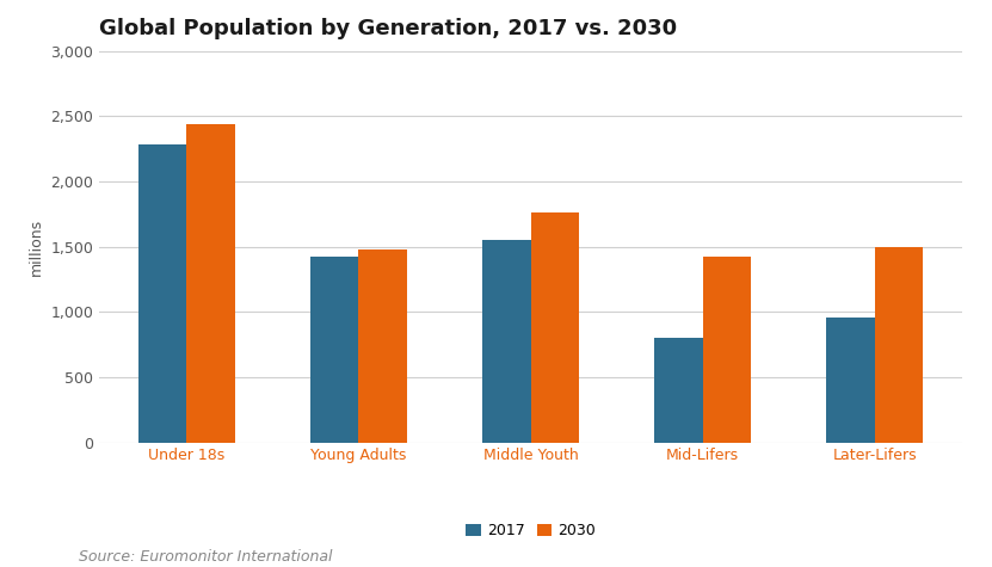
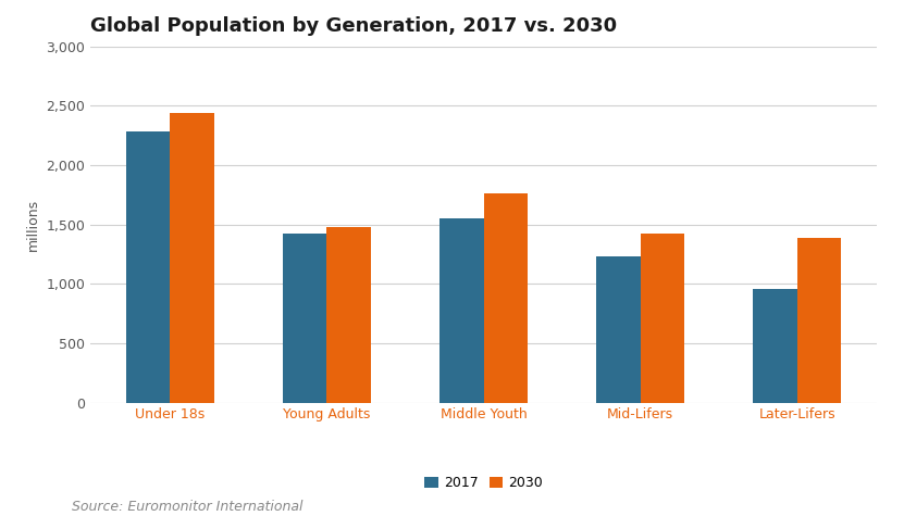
2017/Mid-Lifers: 800 -> 1,230
2030/Later-Lifers: 1,500 -> 1,390
